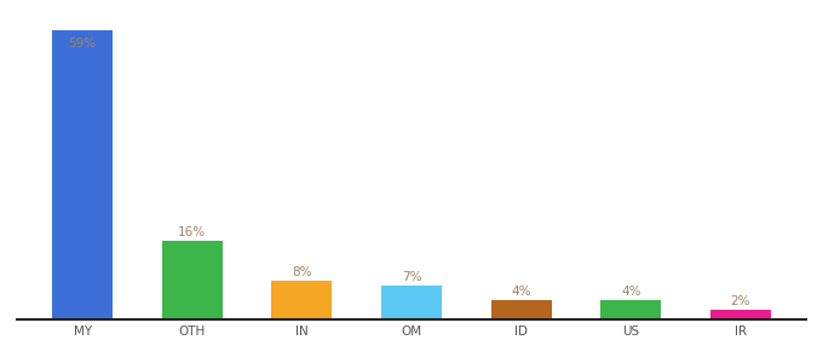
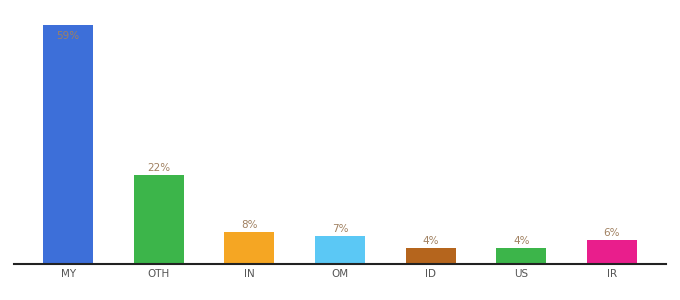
OTH: 16% -> 22%
IR: 2% -> 6%
